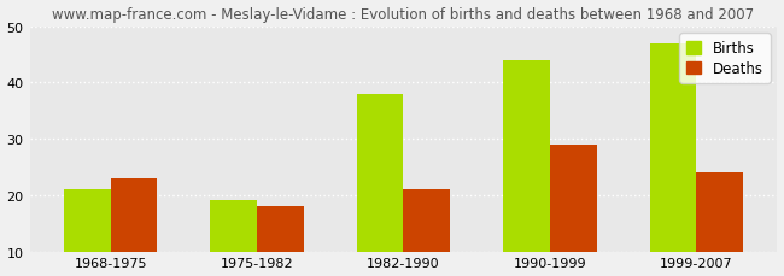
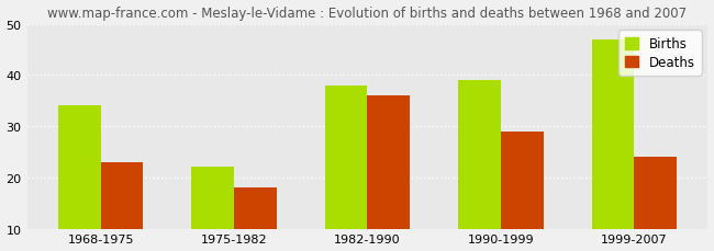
Births/1968-1975: 21 -> 34
Births/1975-1982: 19 -> 22
Deaths/1982-1990: 21 -> 36
Births/1990-1999: 44 -> 39
